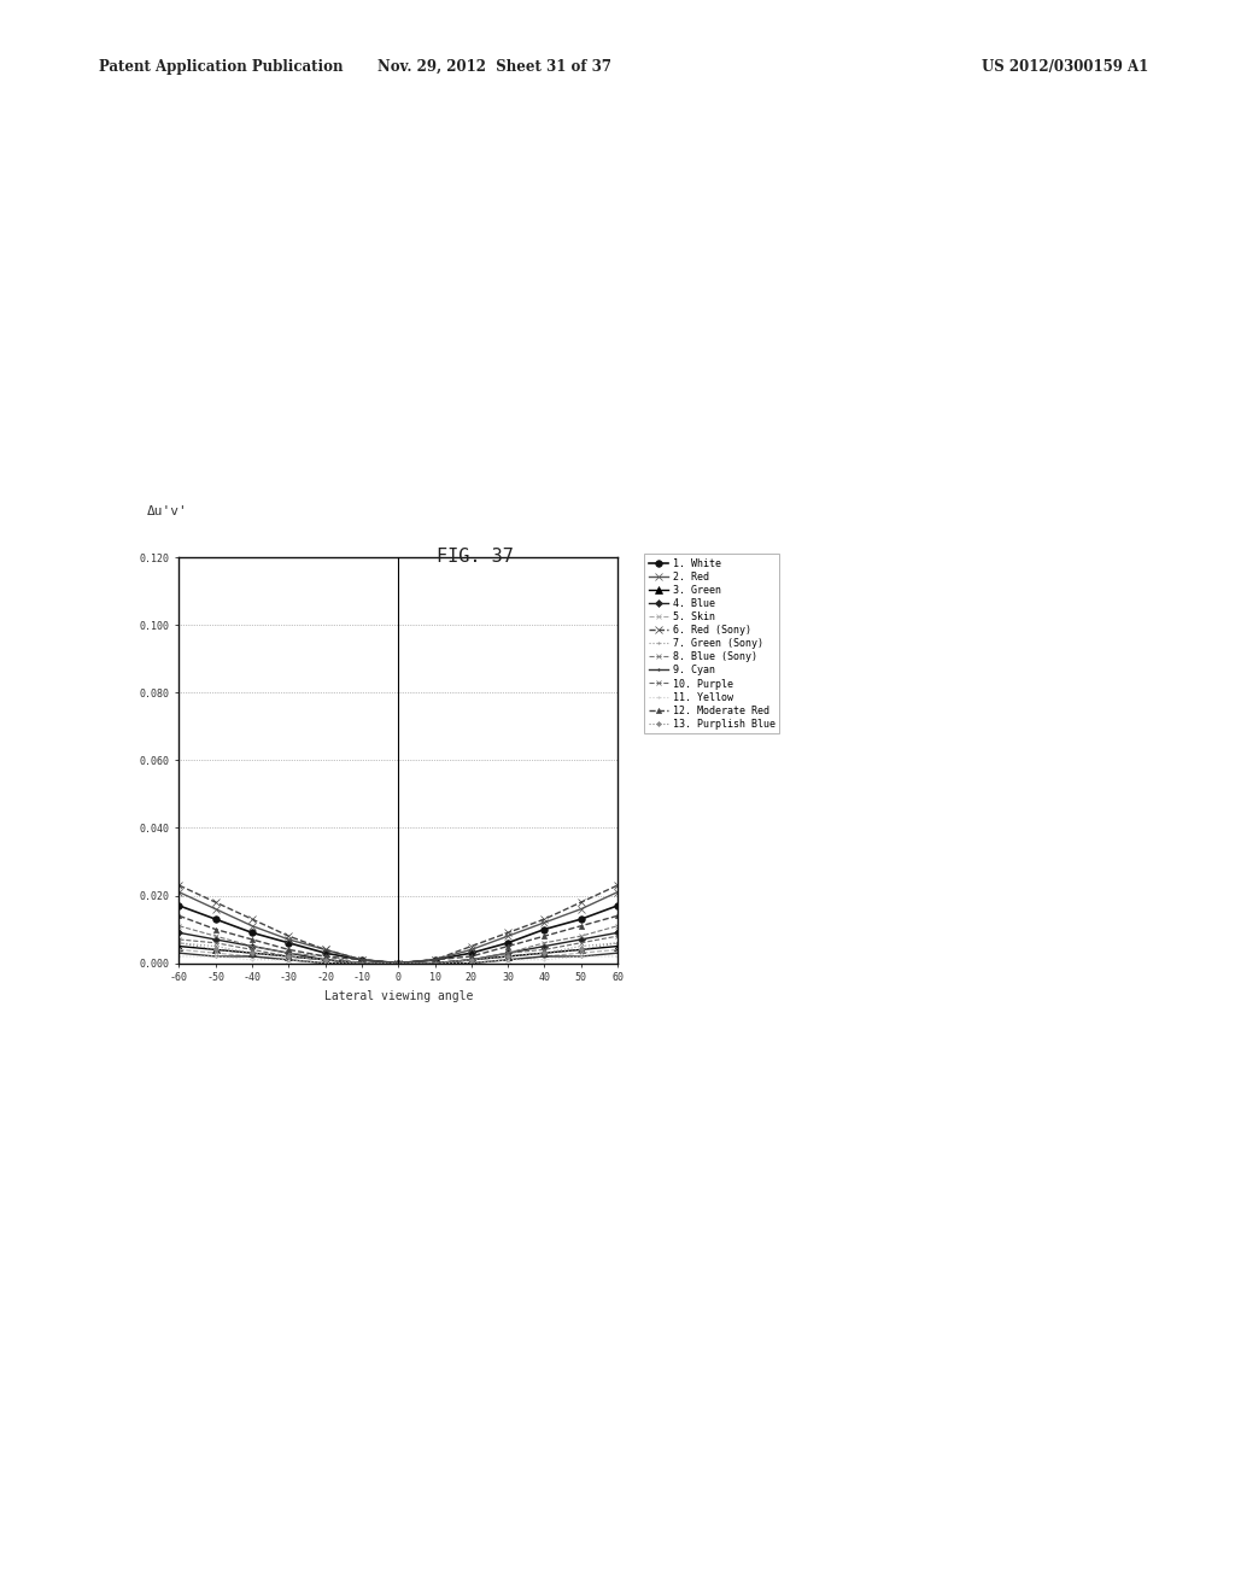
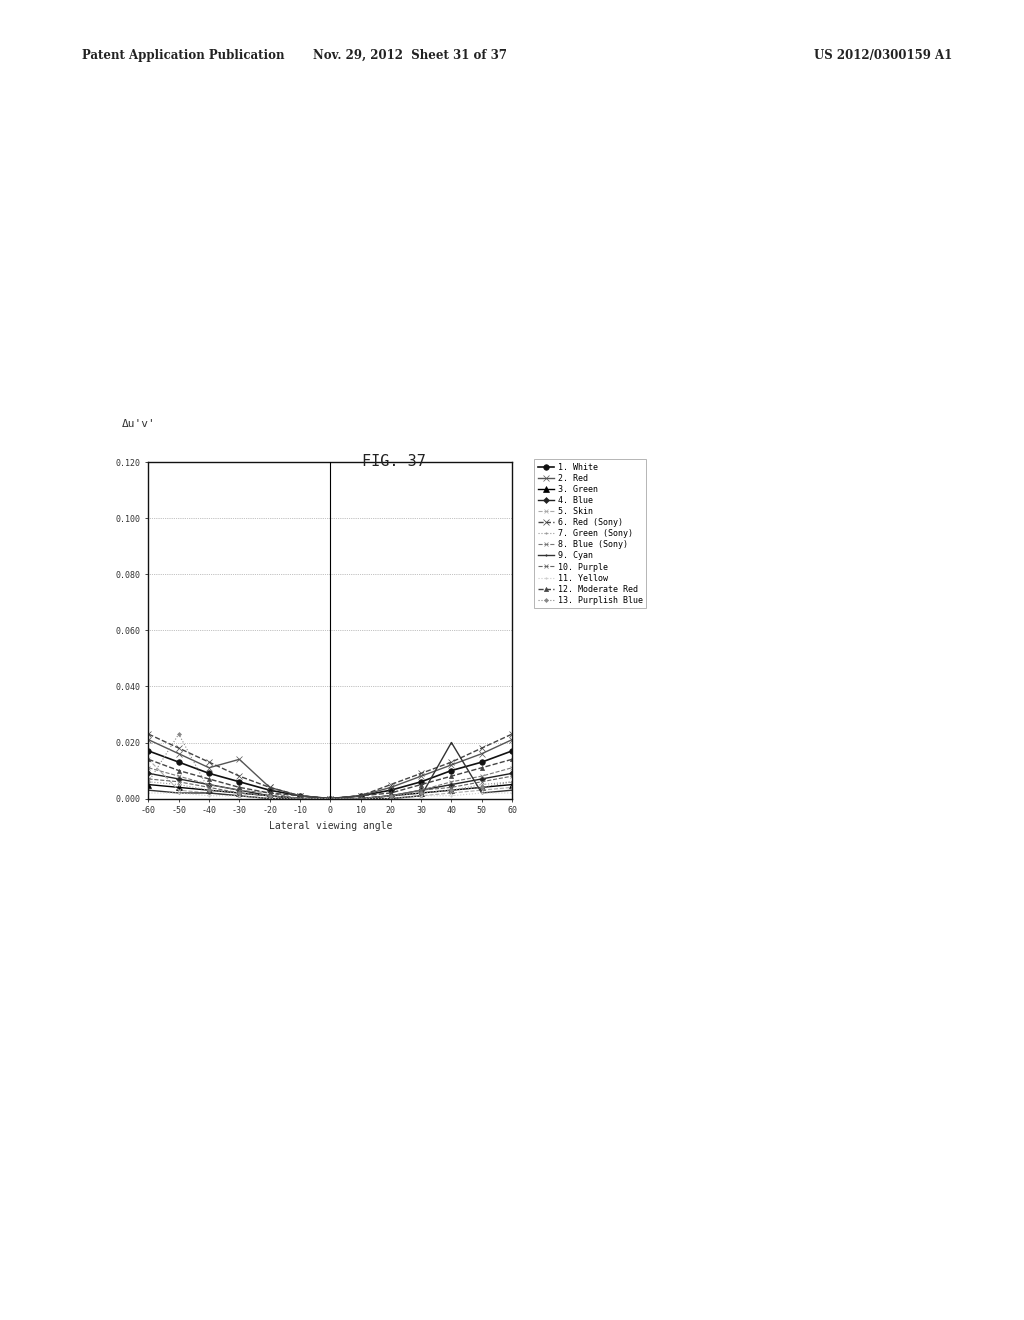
5. Skin/-60: 0.004 -> 0.014
13. Purplish Blue/-50: 0.004 -> 0.023
2. Red/-30: 0.007 -> 0.014
9. Cyan/40: 0.002 -> 0.020
